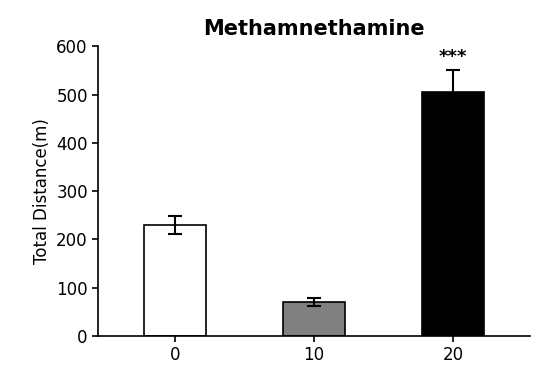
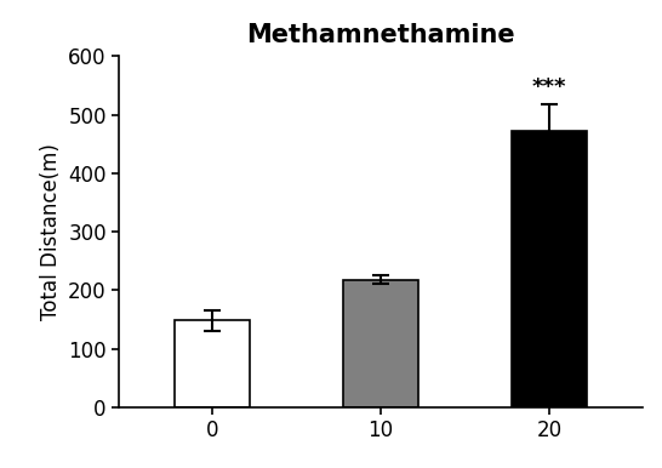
0: 230 -> 148
10: 70 -> 218
20: 505 -> 473
